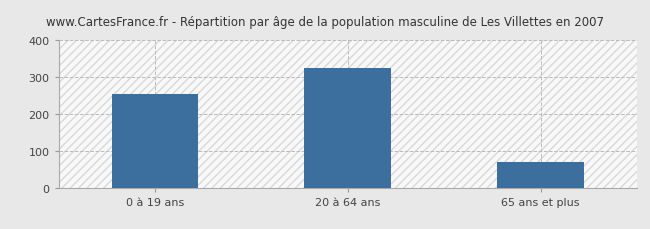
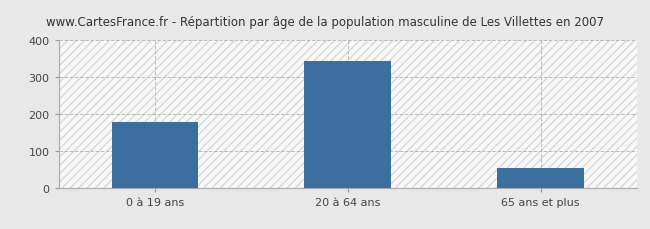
0 à 19 ans: 255 -> 179
20 à 64 ans: 325 -> 345
65 ans et plus: 70 -> 52
